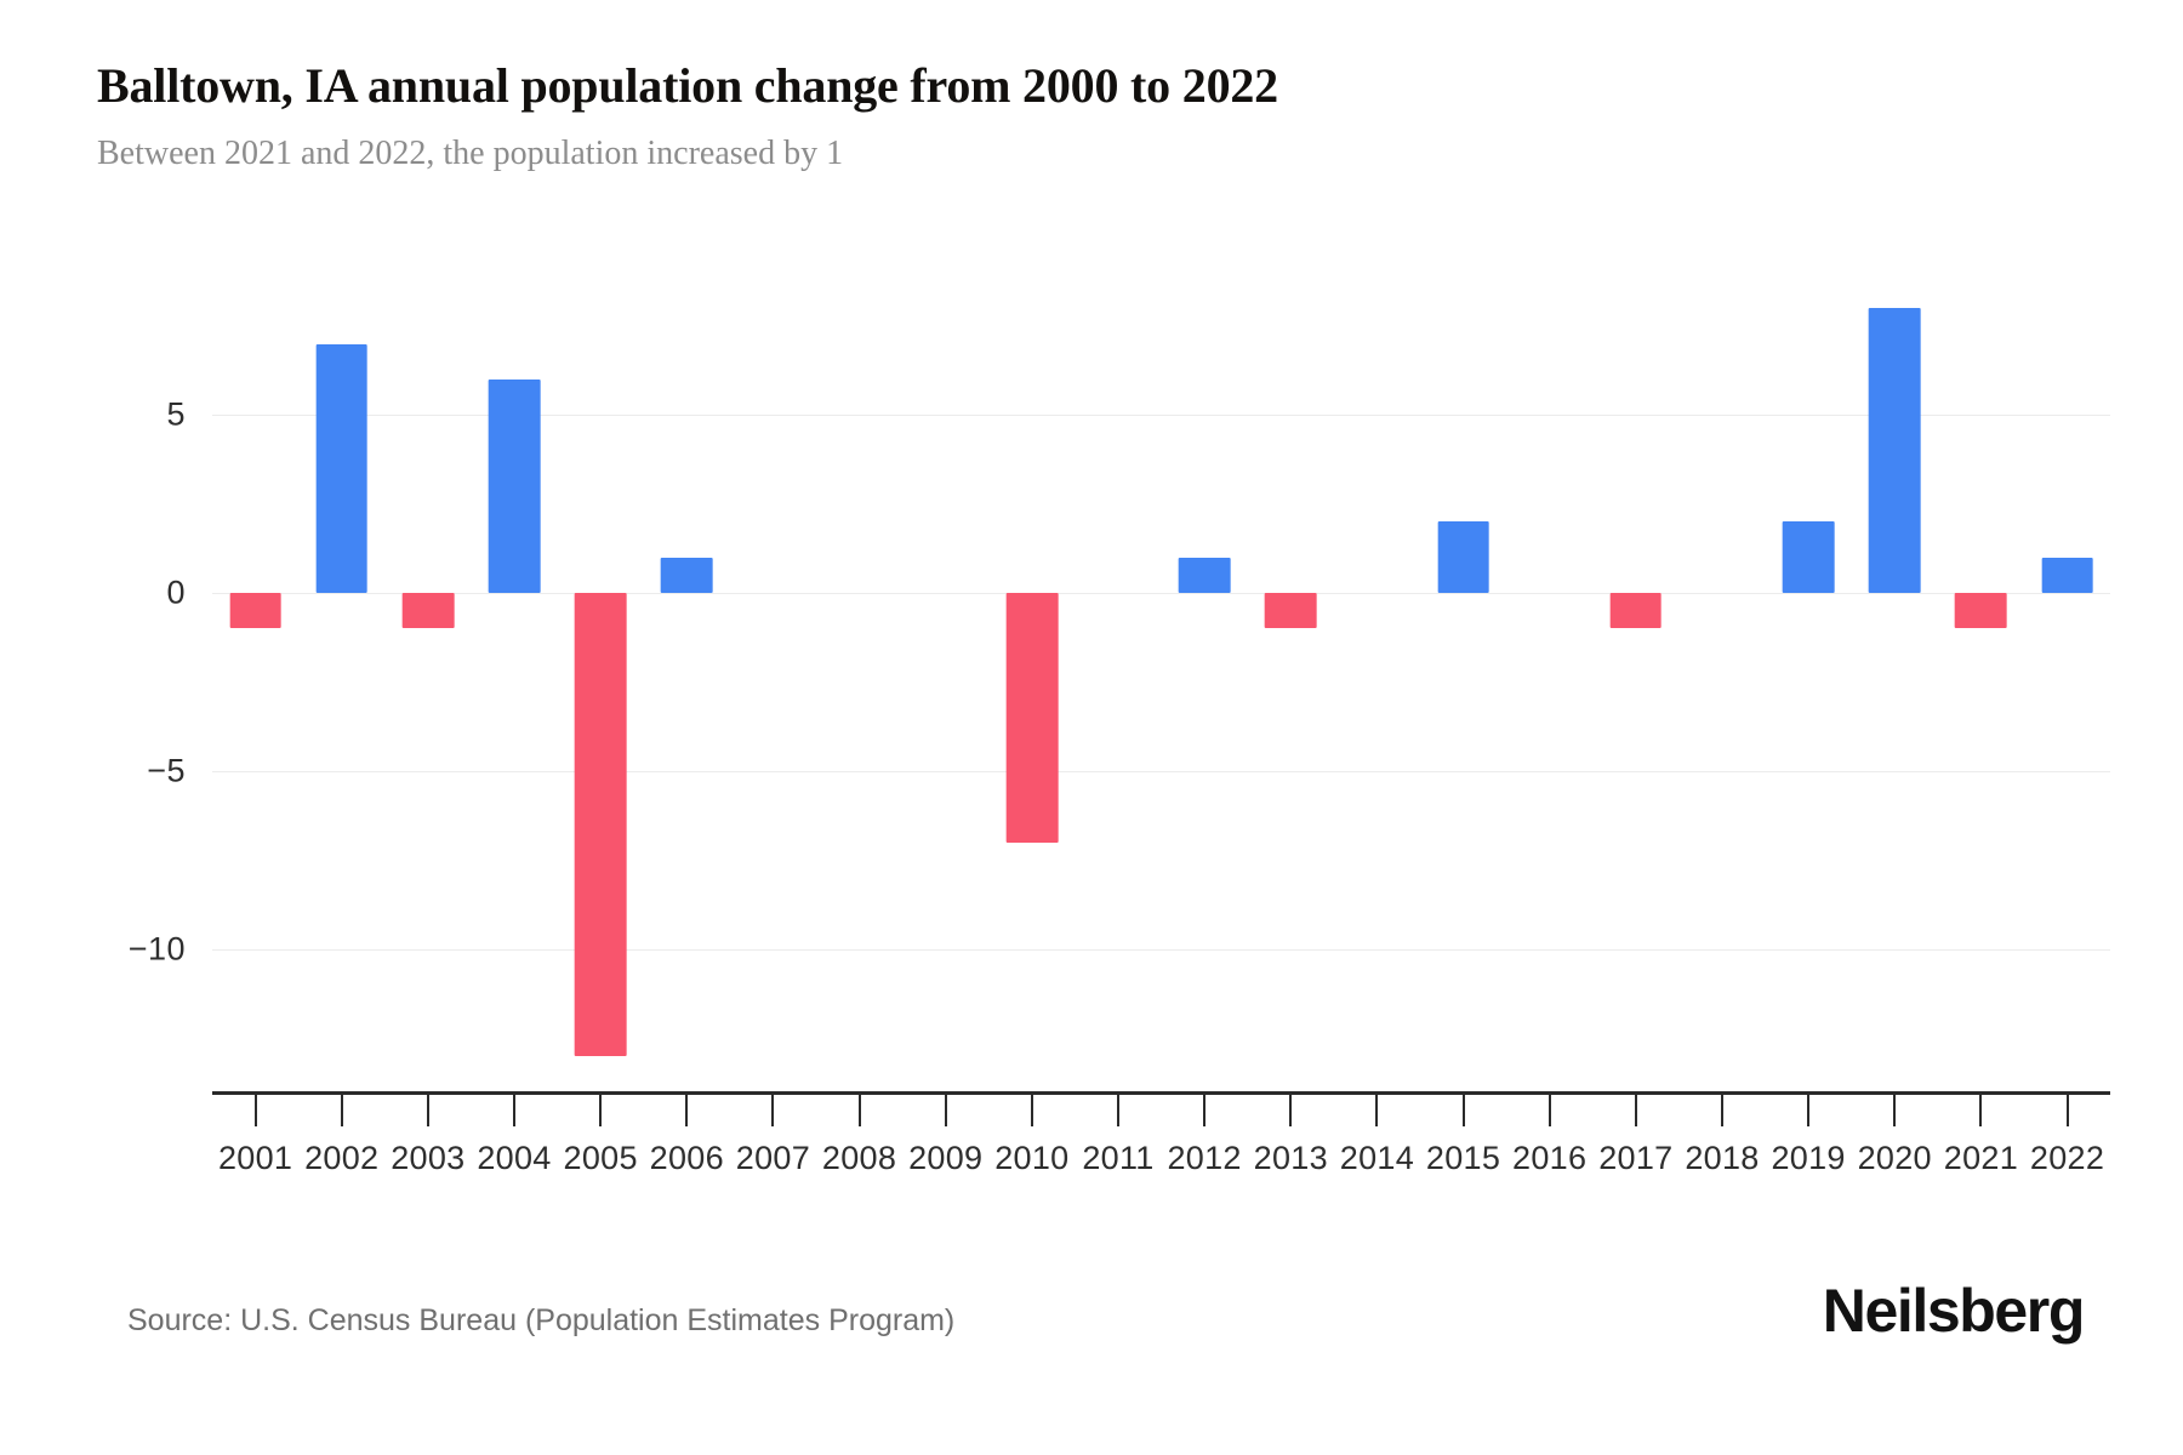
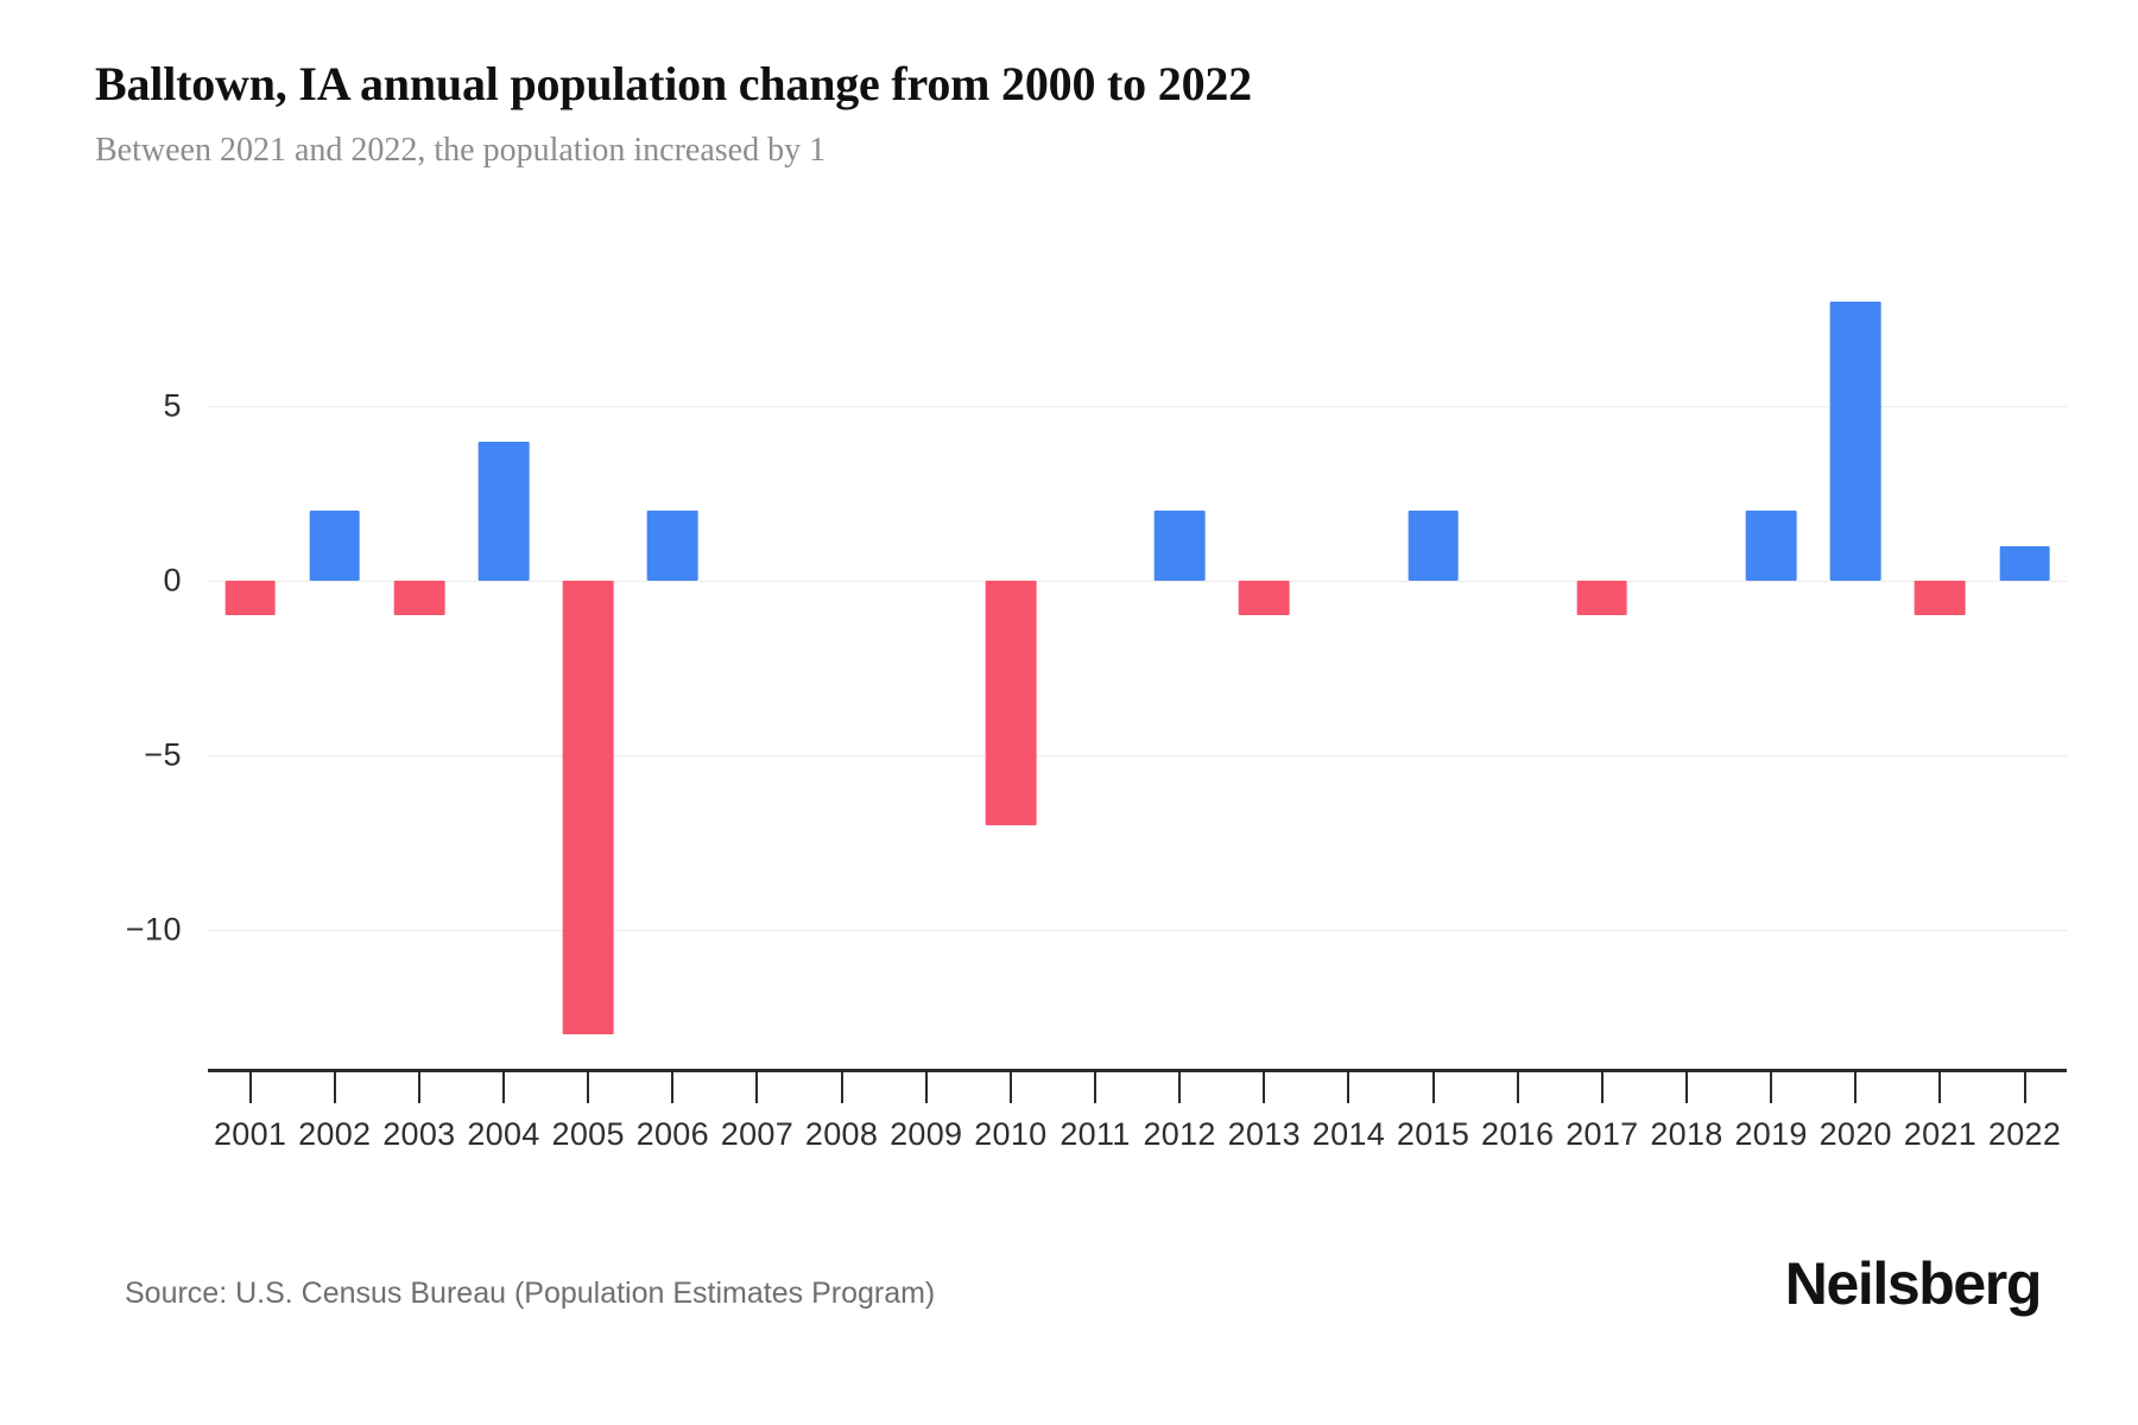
2002: 7 -> 2
2004: 6 -> 4
2006: 1 -> 2
2012: 1 -> 2
